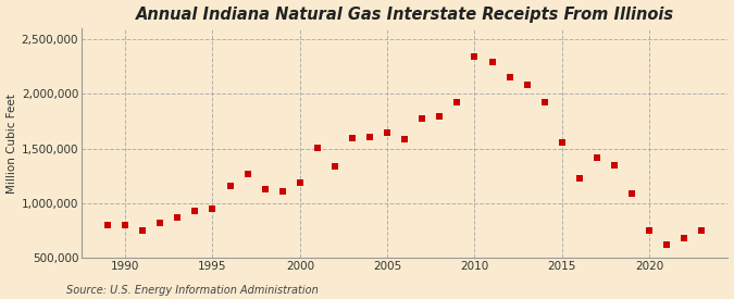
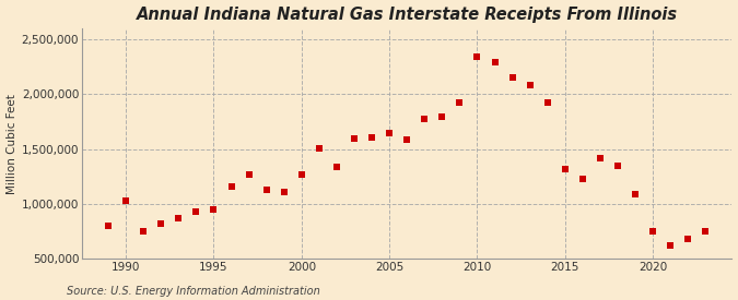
1990: 800,000 -> 1,030,000
2000: 1,190,000 -> 1,270,000
2015: 1,560,000 -> 1,320,000
